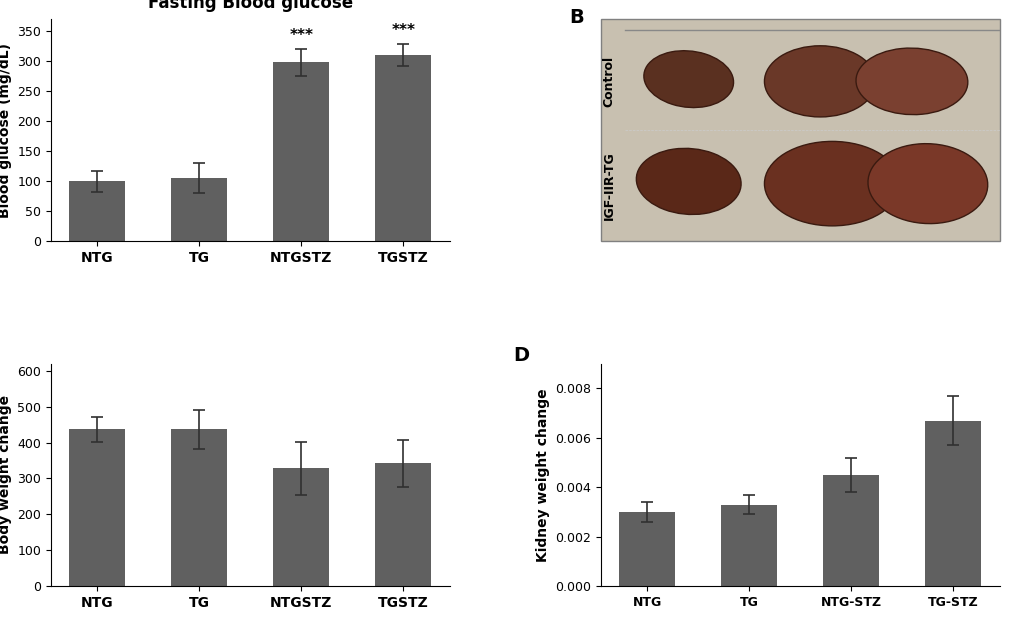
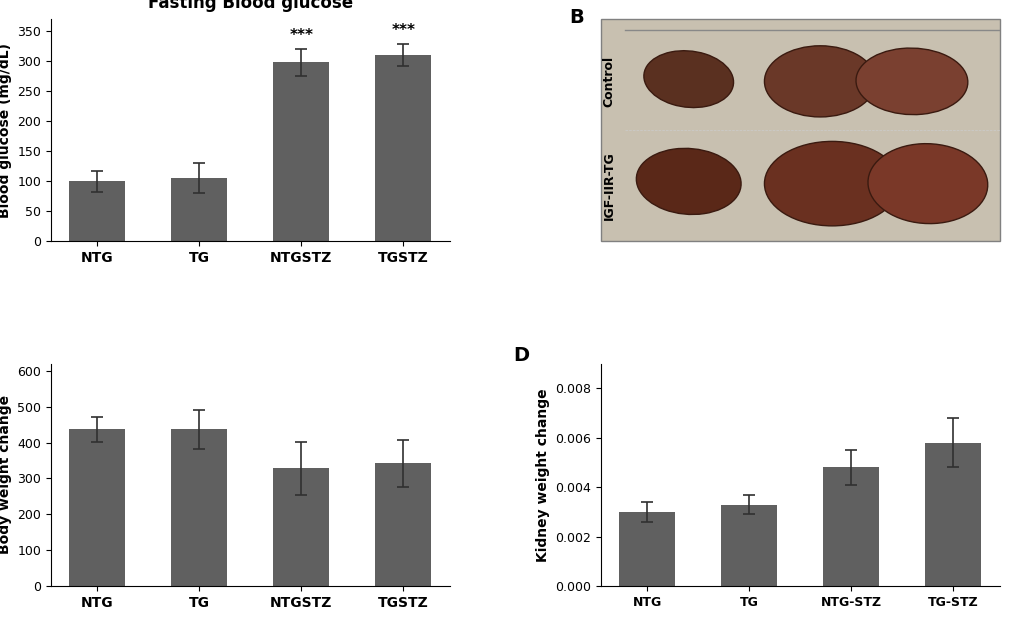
NTG-STZ: 0.0045 -> 0.0048
TG-STZ: 0.0067 -> 0.0058
